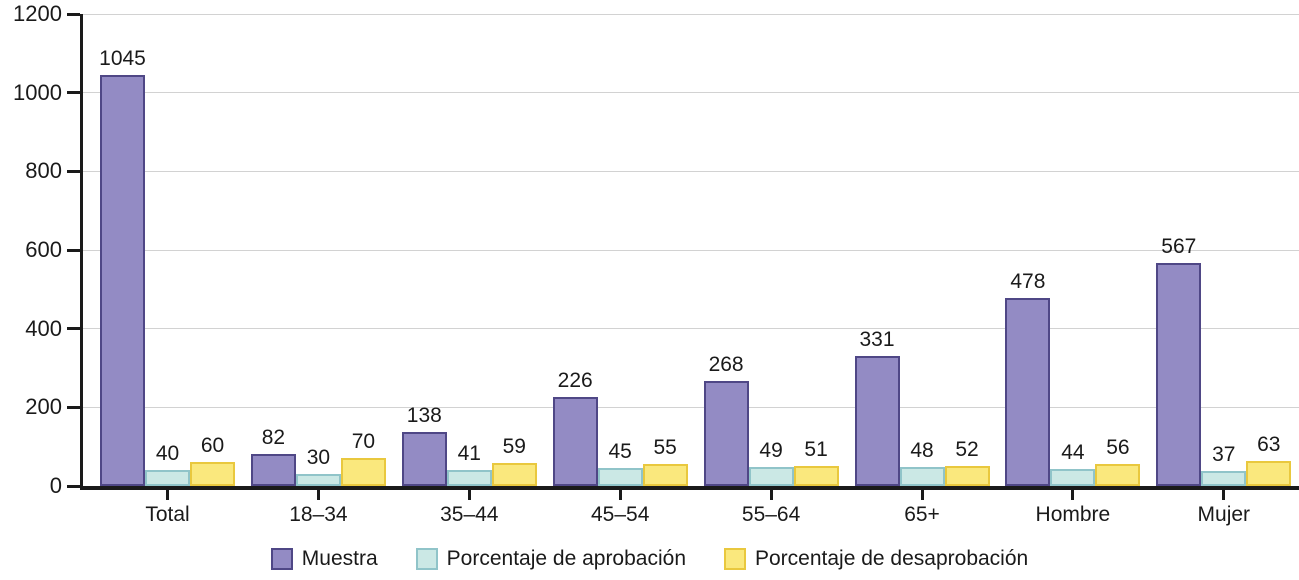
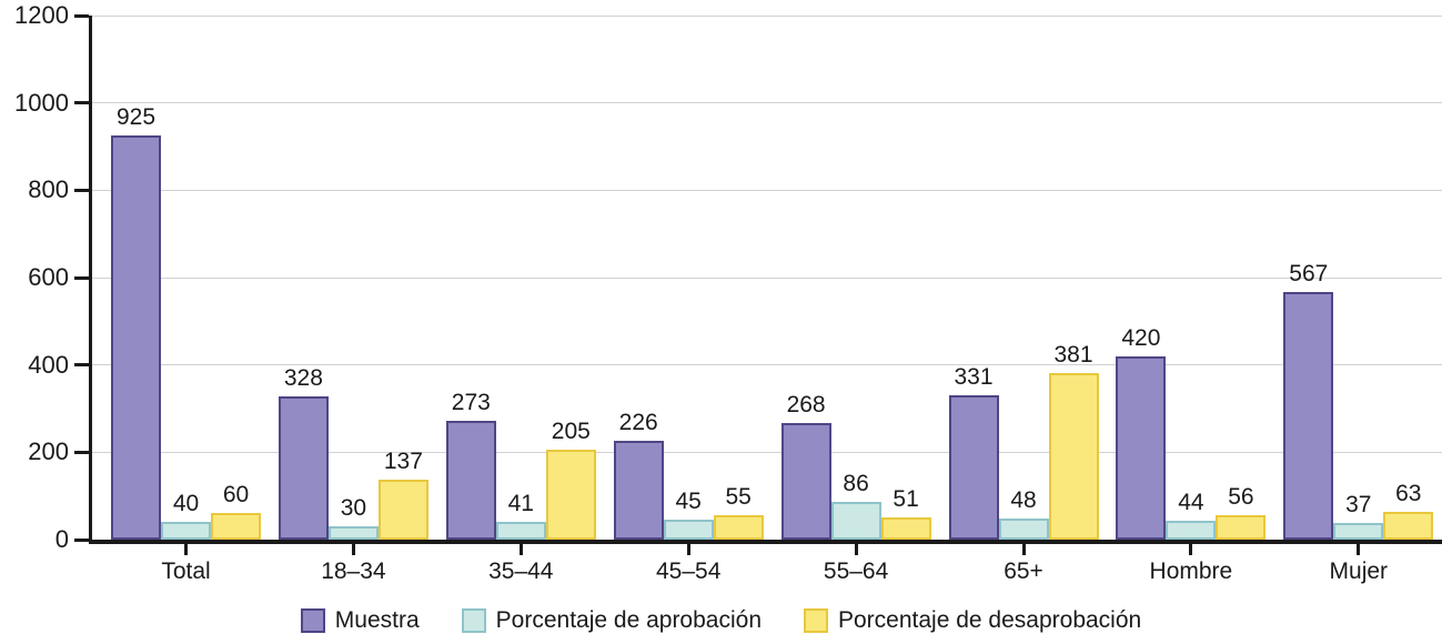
Muestra/Total: 1045 -> 925
Muestra/18–34: 82 -> 328
Porcentaje de desaprobación/18–34: 70 -> 137
Muestra/35–44: 138 -> 273
Porcentaje de desaprobación/35–44: 59 -> 205
Porcentaje de aprobación/55–64: 49 -> 86
Porcentaje de desaprobación/65+: 52 -> 381
Muestra/Hombre: 478 -> 420
